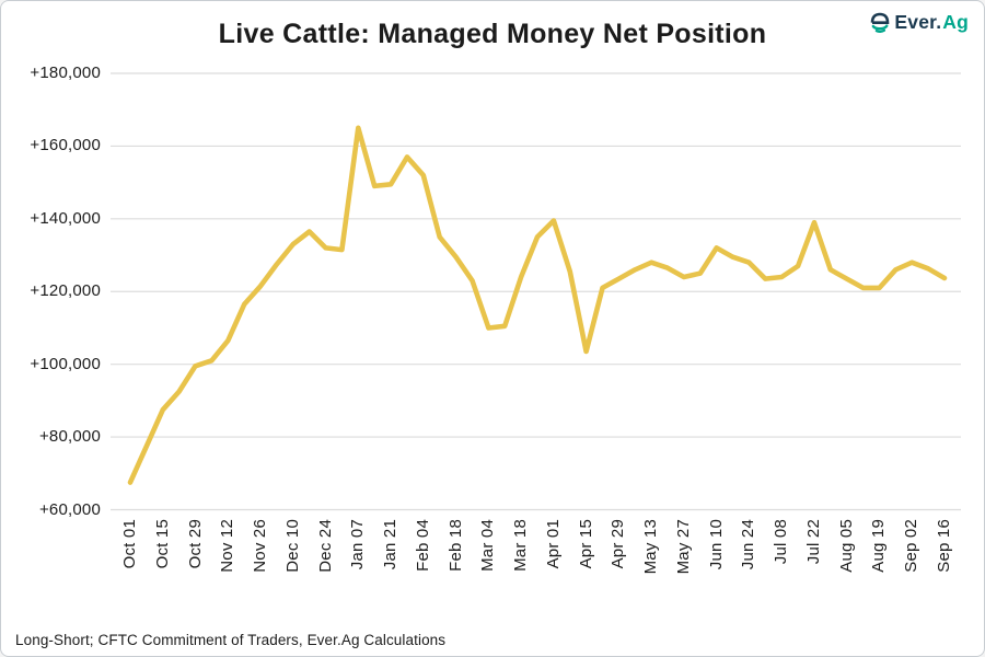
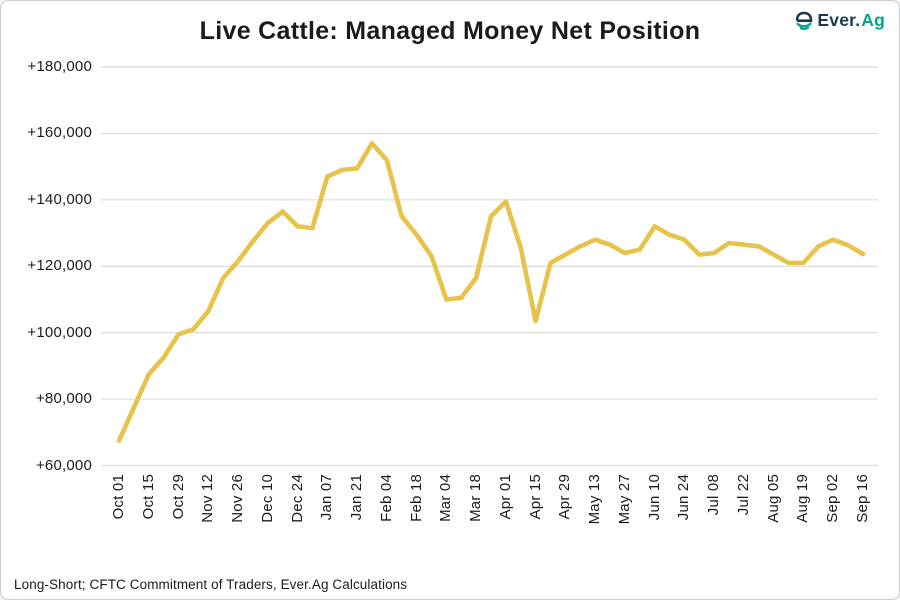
Jan 07: 165000 -> 147000
Mar 18: 124000 -> 116000
Jul 22: 139000 -> 126000
